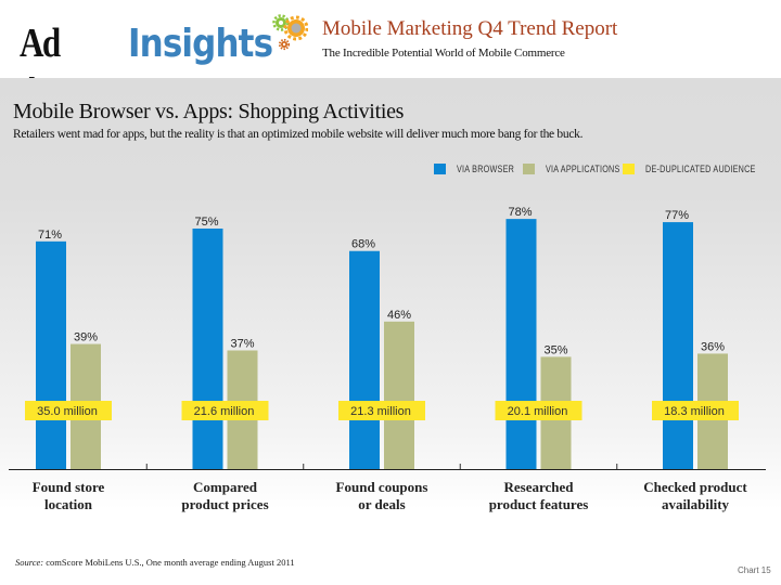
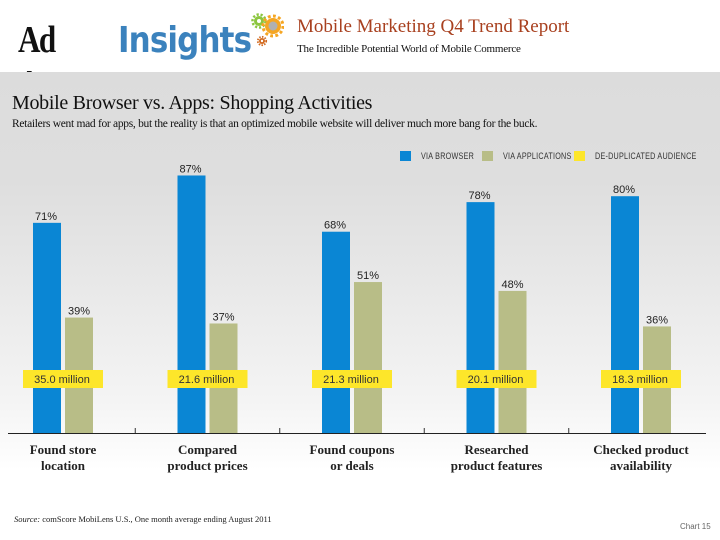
VIA BROWSER/Compared product prices: 75% -> 87%
VIA APPLICATIONS/Found coupons or deals: 46% -> 51%
VIA APPLICATIONS/Researched product features: 35% -> 48%
VIA BROWSER/Checked product availability: 77% -> 80%
